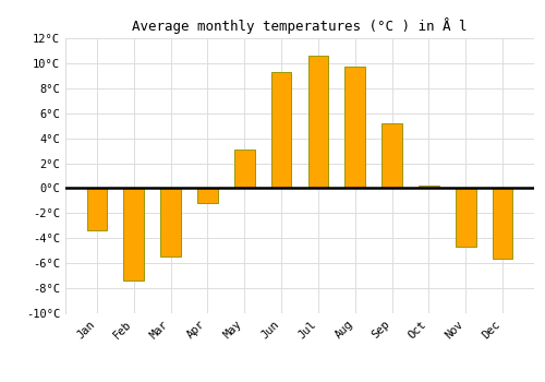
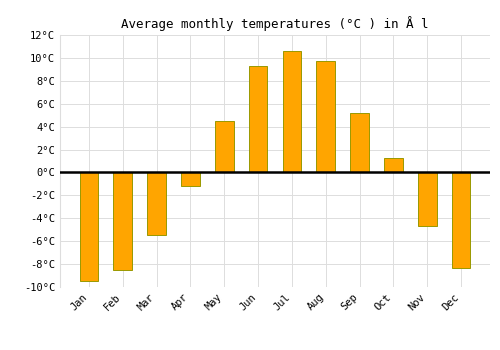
Jan: -3.4°C -> -9.5°C
Feb: -7.4°C -> -8.5°C
May: 3.1°C -> 4.5°C
Oct: 0.2°C -> 1.3°C
Dec: -5.6°C -> -8.3°C
